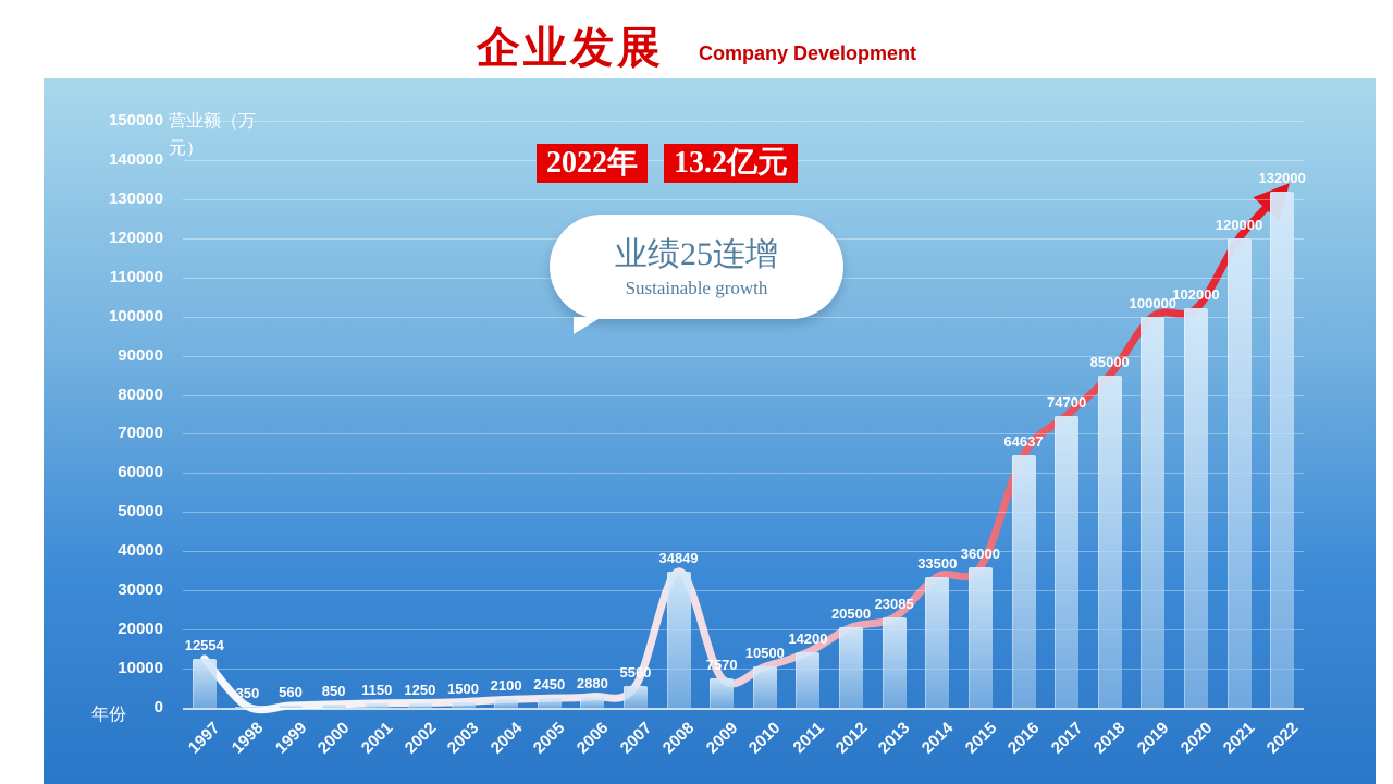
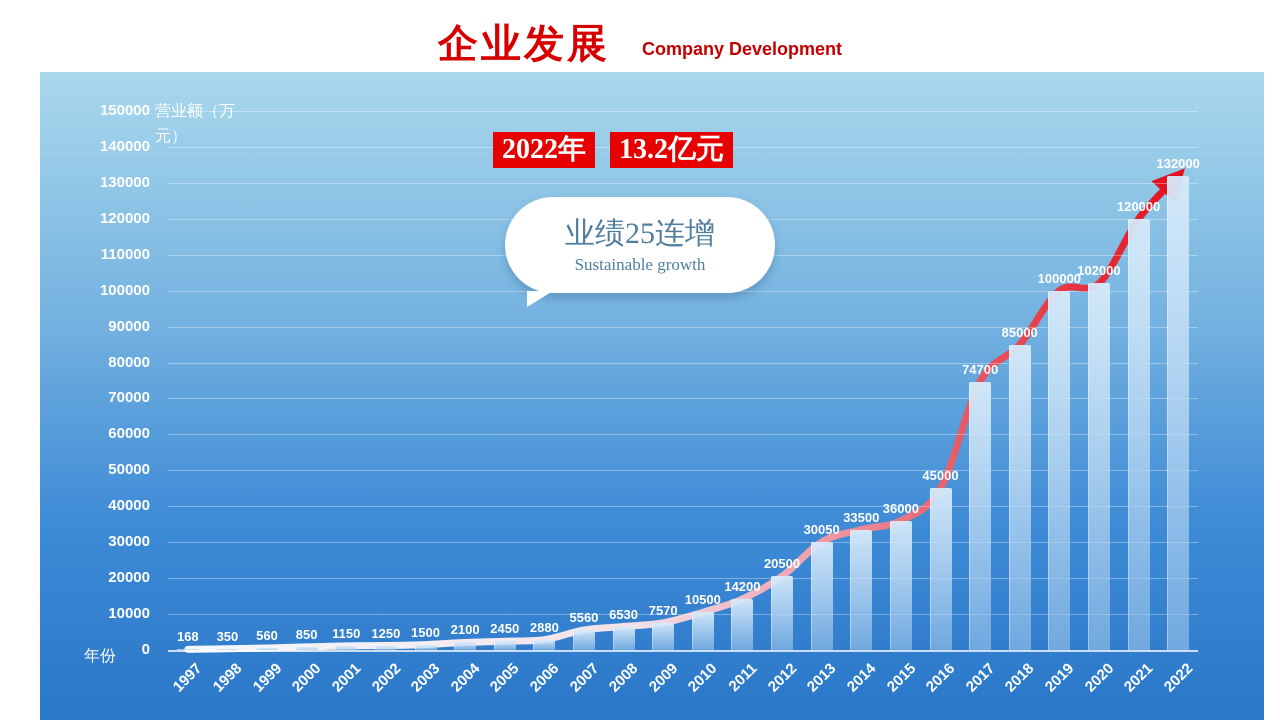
1997: 12554 -> 168
2008: 34849 -> 6530
2013: 23085 -> 30050
2016: 64637 -> 45000
